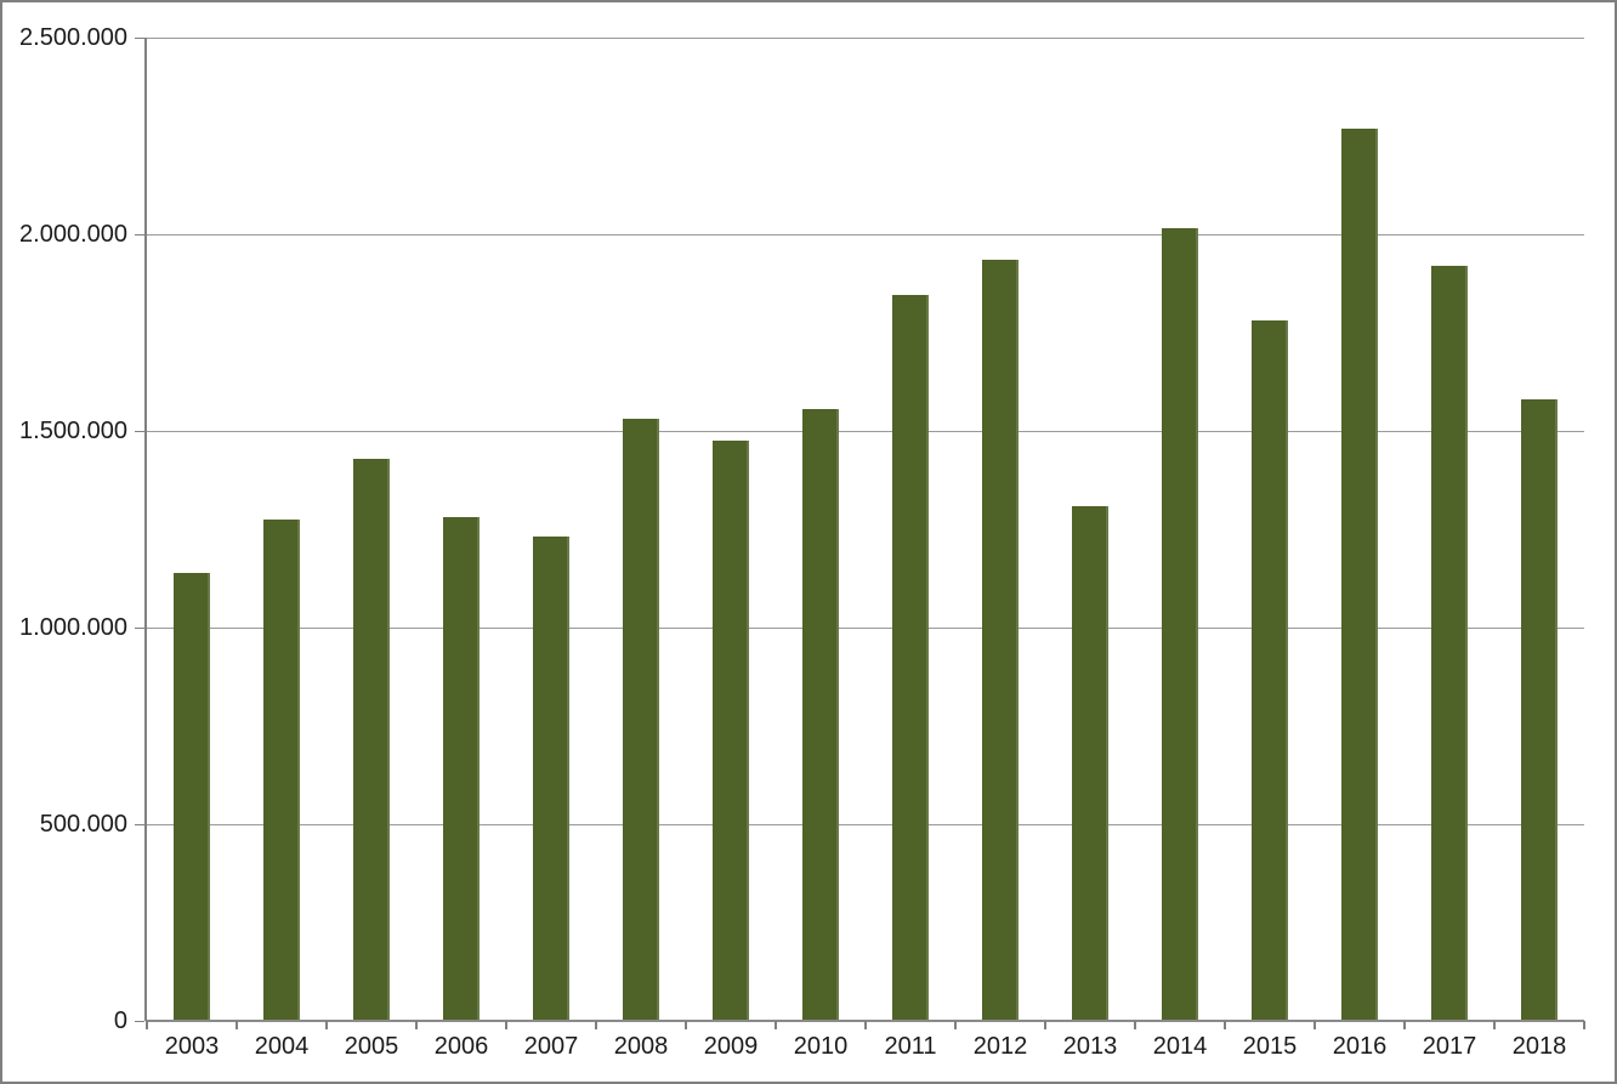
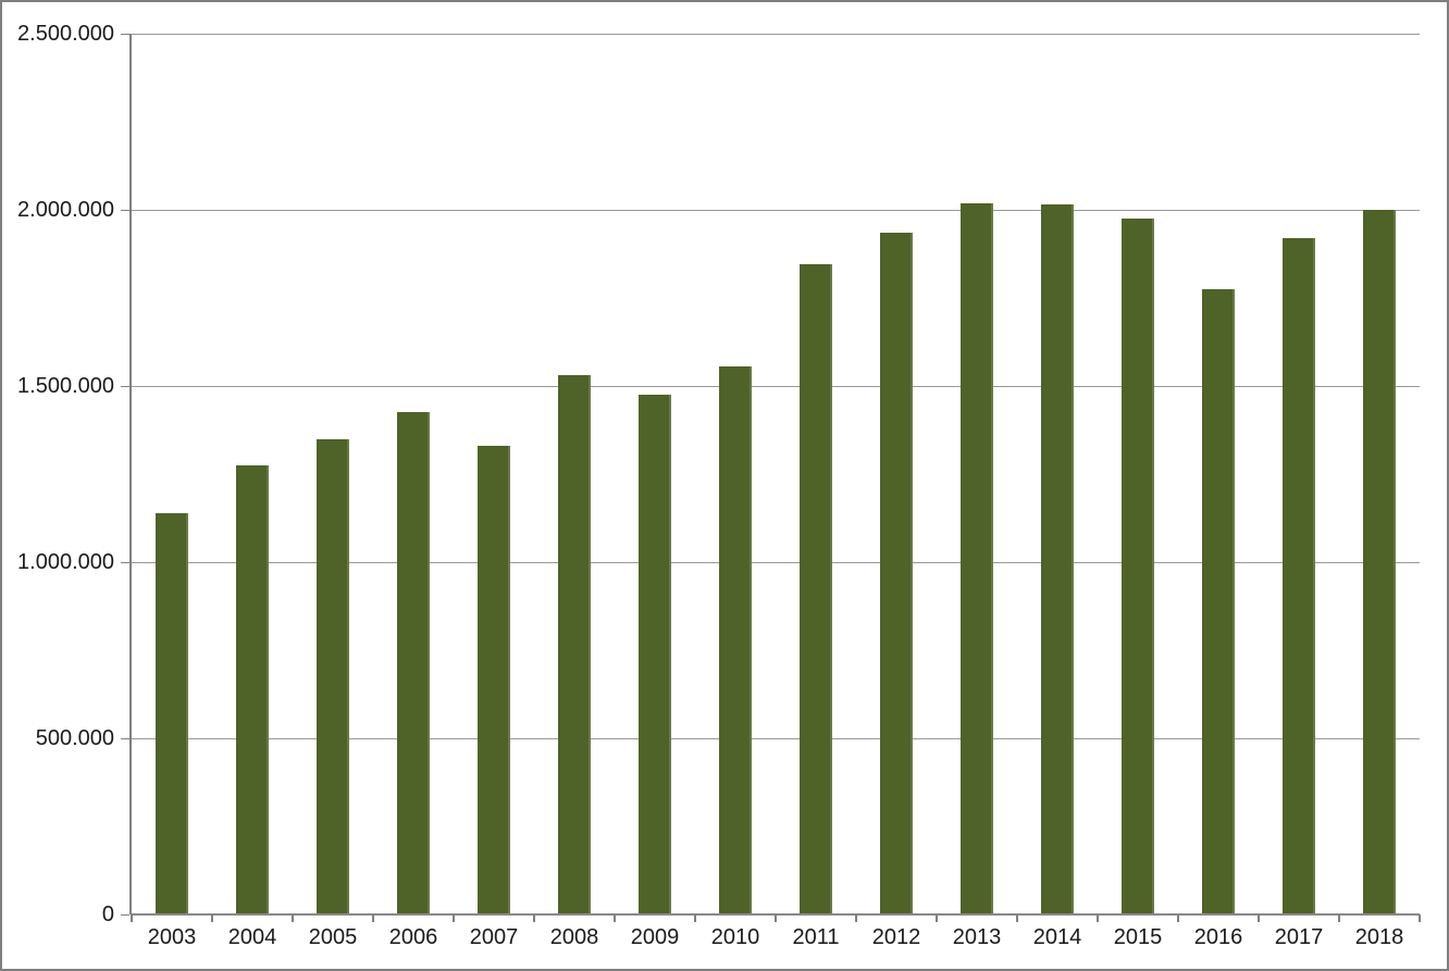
2005: 1430000 -> 1350000
2006: 1280000 -> 1420000
2007: 1230000 -> 1330000
2013: 1310000 -> 2020000
2015: 1780000 -> 1980000
2016: 2270000 -> 1780000
2018: 1580000 -> 2000000
